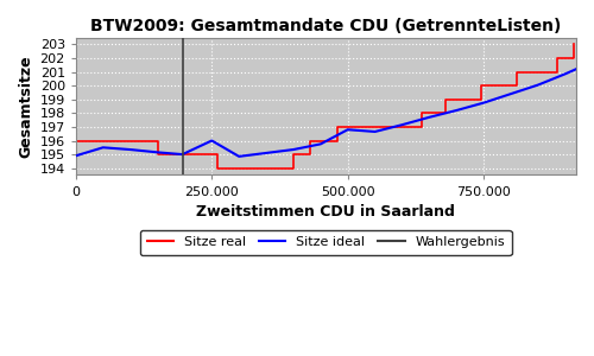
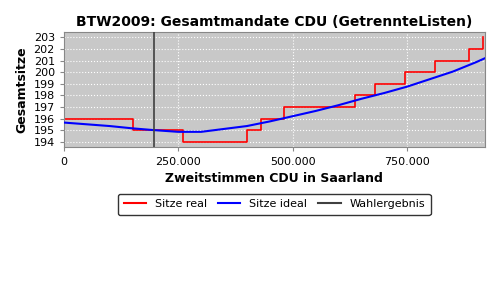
Sitze ideal/0: 194.9 -> 195.7
Sitze ideal/250.000: 196.0 -> 194.8
Sitze ideal/500.000: 196.8 -> 196.2
